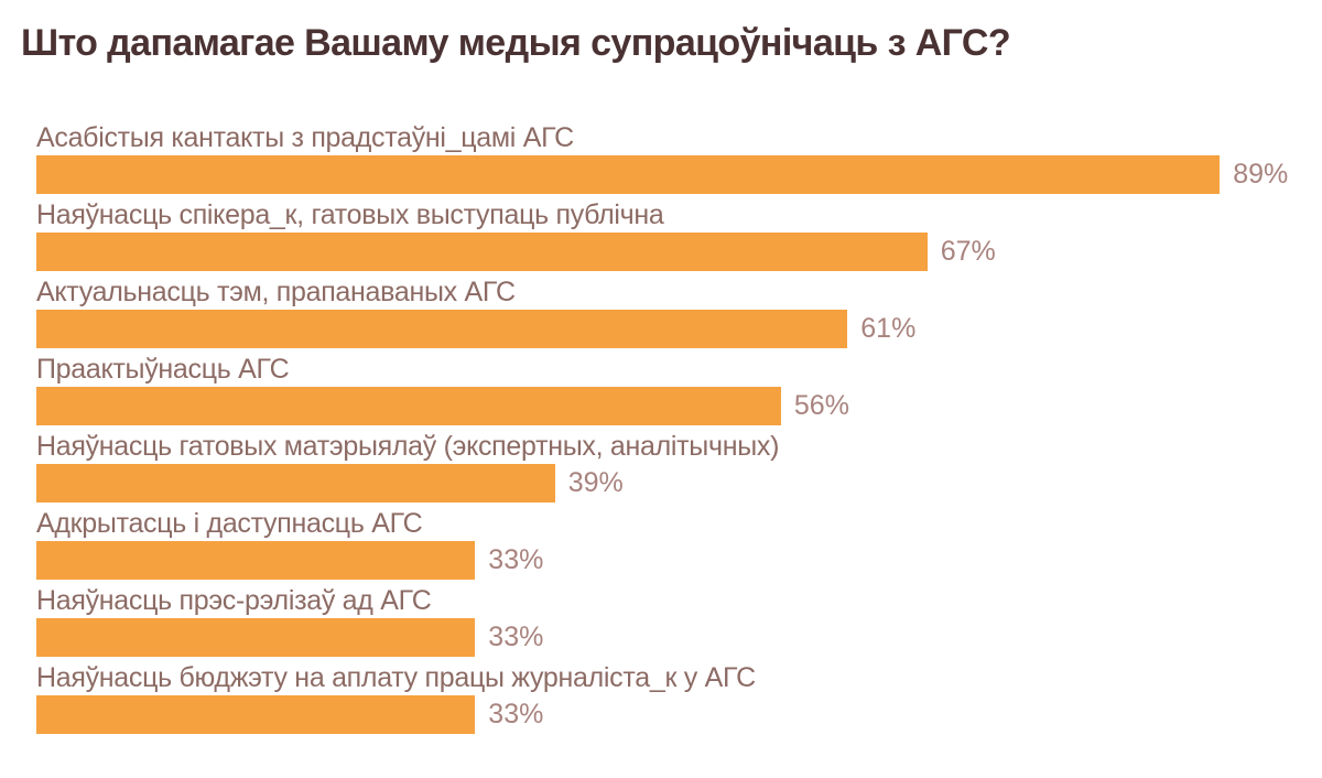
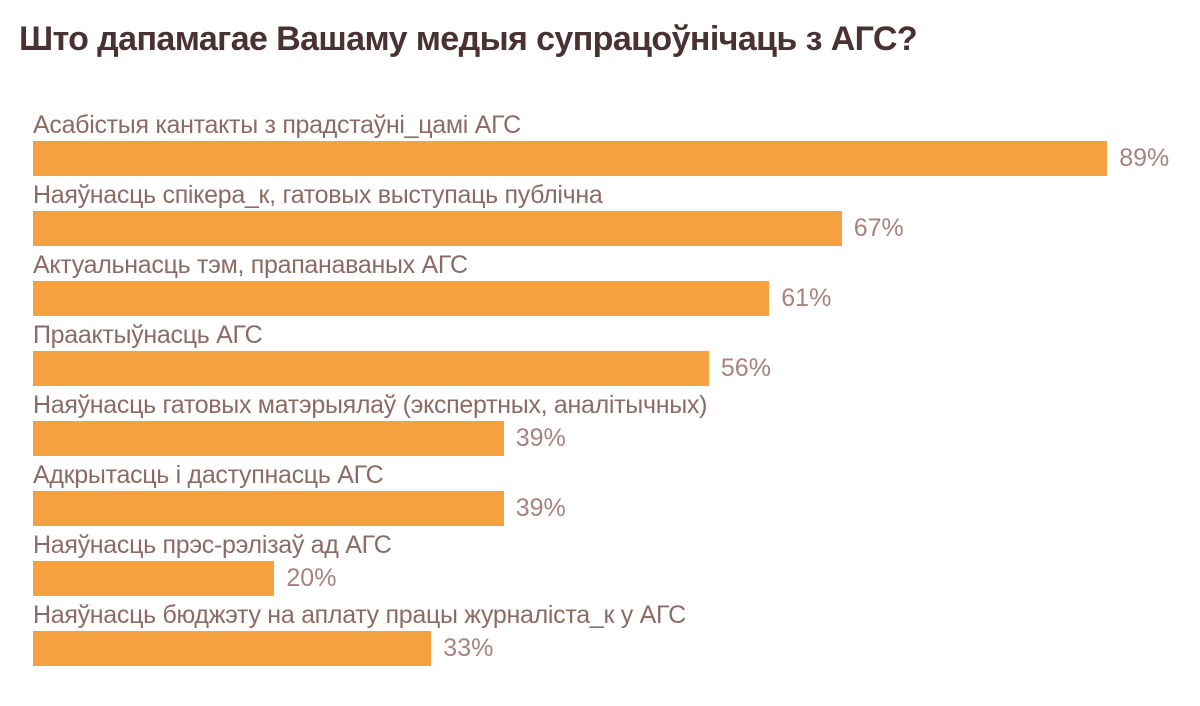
Адкрытасць і даступнасць АГС: 33% -> 39%
Наяўнасць прэс-рэлізаў ад АГС: 33% -> 20%
